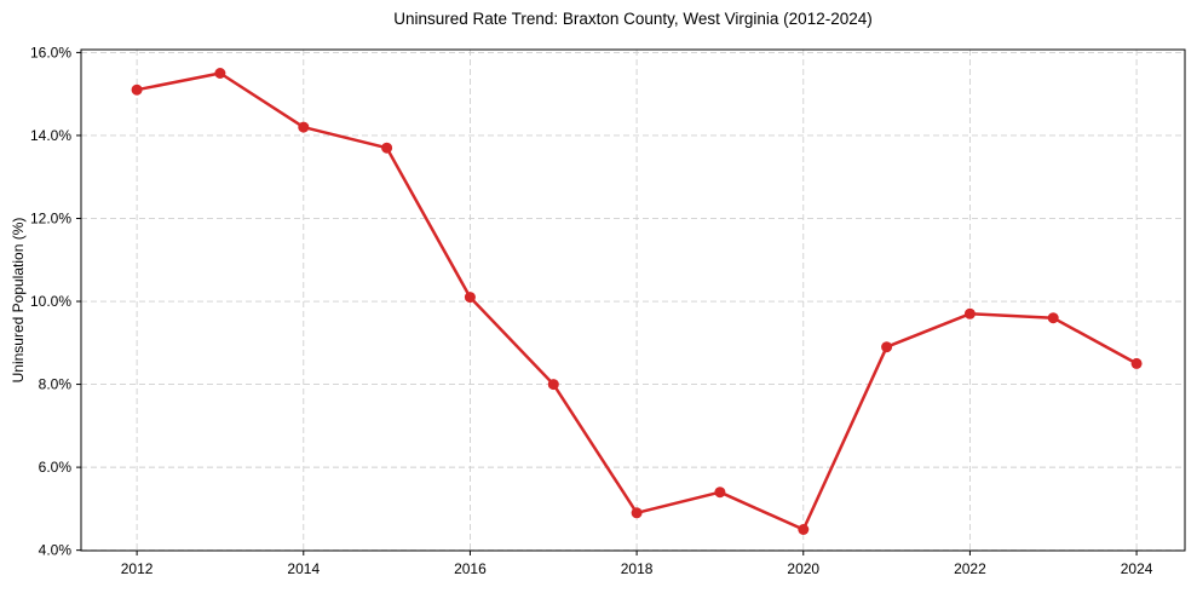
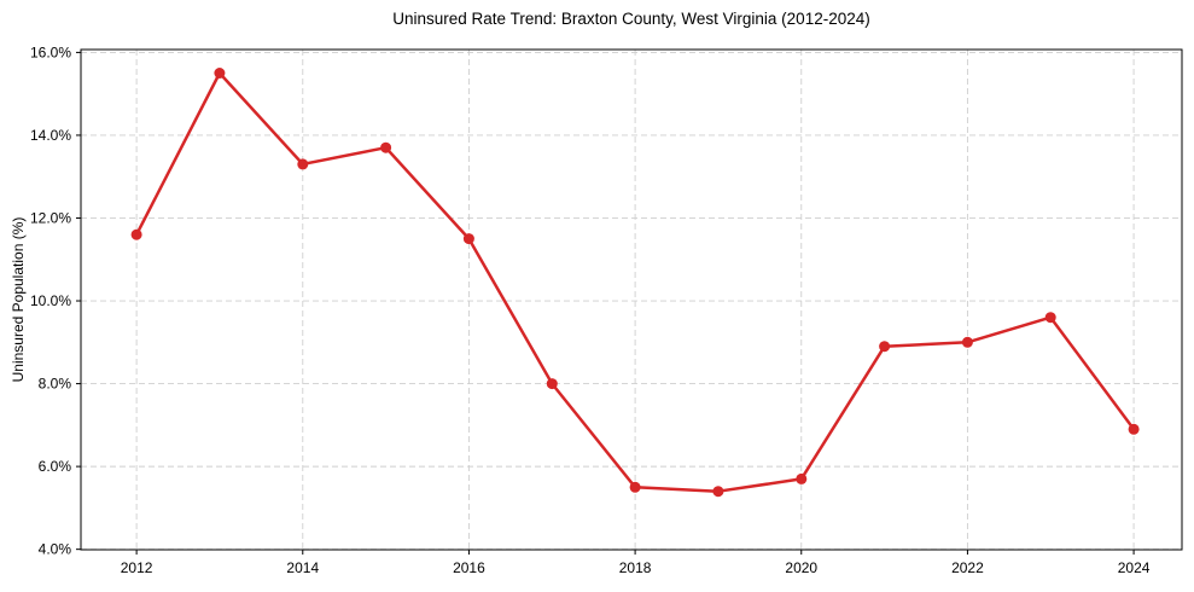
2012: 15.1% -> 11.6%
2014: 14.2% -> 13.3%
2016: 10.1% -> 11.5%
2018: 4.9% -> 5.5%
2020: 4.5% -> 5.7%
2022: 9.7% -> 9.0%
2024: 8.5% -> 6.9%
